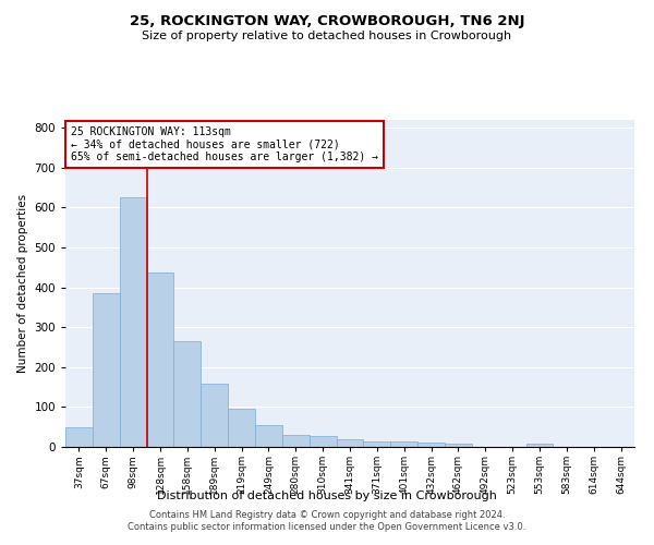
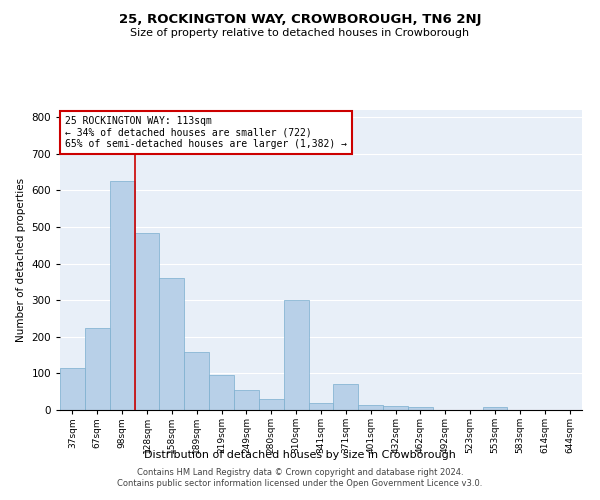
37sqm: 48 -> 115
67sqm: 385 -> 225
128sqm: 438 -> 485
158sqm: 265 -> 360
310sqm: 28 -> 300
371sqm: 13 -> 70
